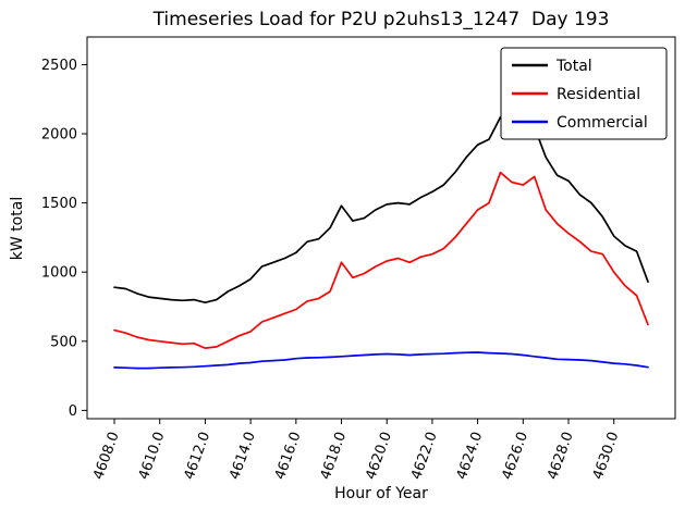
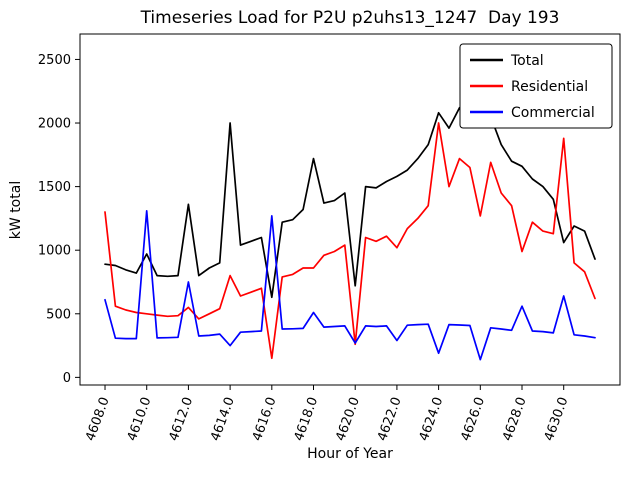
Residential/4608.0: 580 -> 1300
Commercial/4608.0: 310 -> 610
Total/4610.0: 810 -> 970
Commercial/4610.0: 310 -> 1310
Total/4612.0: 780 -> 1360
Residential/4612.0: 450 -> 550
Commercial/4612.0: 320 -> 750
Total/4614.0: 950 -> 2000
Residential/4614.0: 570 -> 800
Commercial/4614.0: 340 -> 250
Total/4616.0: 1140 -> 630
Residential/4616.0: 730 -> 150
Commercial/4616.0: 380 -> 1270
Total/4618.0: 1480 -> 1720
Residential/4618.0: 1070 -> 860
Commercial/4618.0: 390 -> 510
Total/4620.0: 1490 -> 720
Residential/4620.0: 1080 -> 260
Commercial/4620.0: 410 -> 270
Residential/4622.0: 1130 -> 1020
Commercial/4622.0: 410 -> 290
Total/4624.0: 1920 -> 2080
Residential/4624.0: 1450 -> 2000
Commercial/4624.0: 420 -> 190
Total/4626.0: 1980 -> 2160
Residential/4626.0: 1630 -> 1270
Commercial/4626.0: 400 -> 140
Residential/4628.0: 1280 -> 990
Commercial/4628.0: 370 -> 560
Total/4630.0: 1260 -> 1060
Residential/4630.0: 1000 -> 1880
Commercial/4630.0: 340 -> 640
